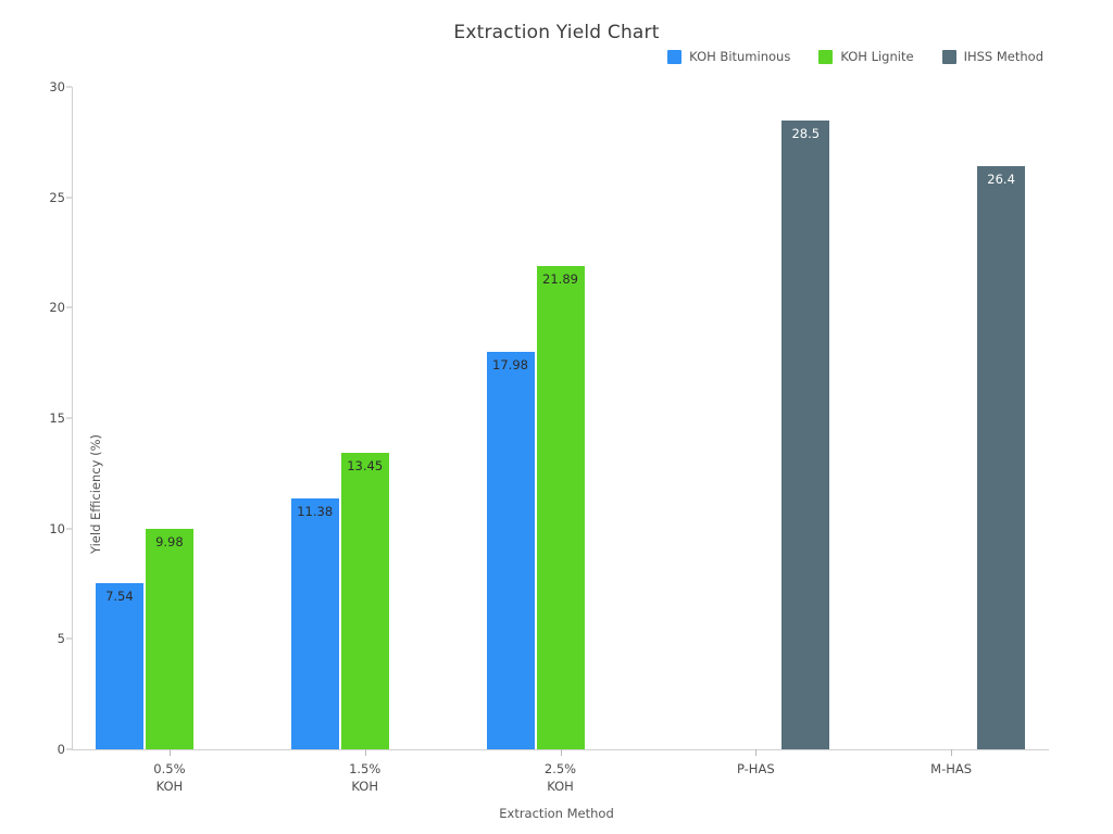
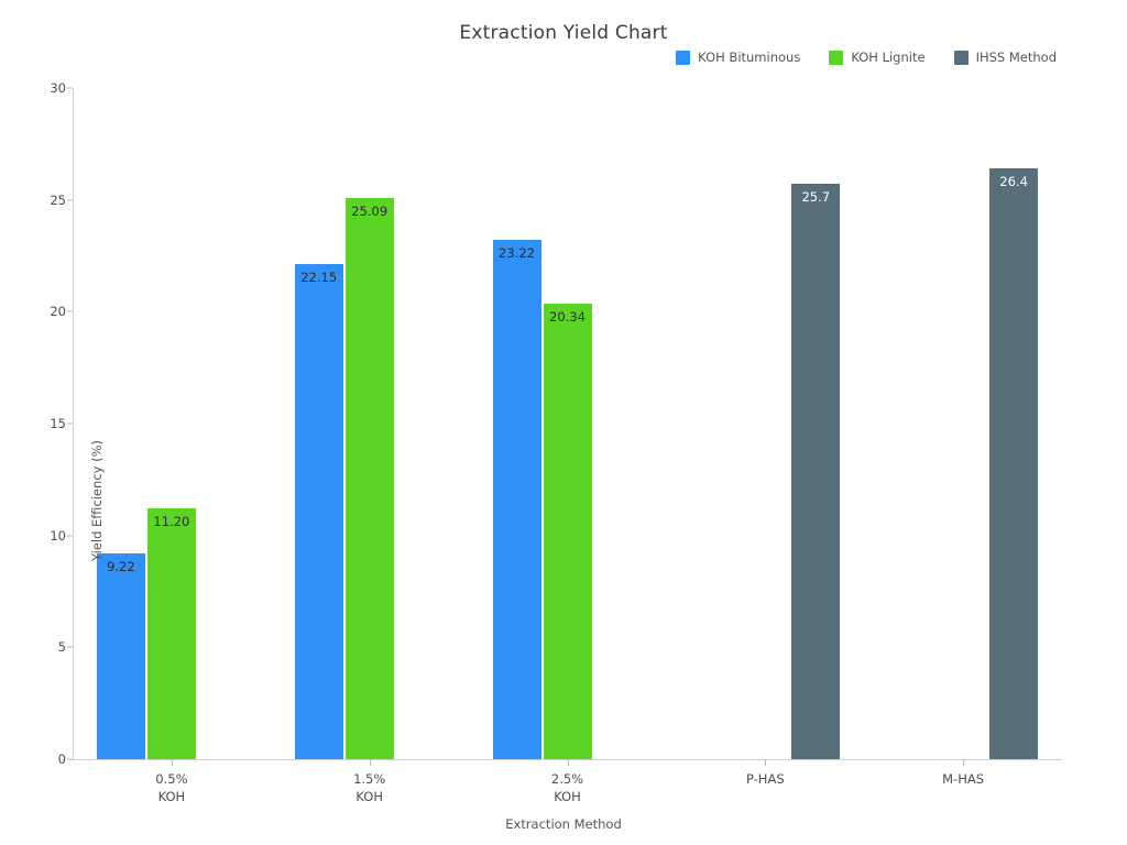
KOH Bituminous/0.5% KOH: 7.54 -> 9.22
KOH Lignite/0.5% KOH: 9.98 -> 11.20
KOH Bituminous/1.5% KOH: 11.38 -> 22.15
KOH Lignite/1.5% KOH: 13.45 -> 25.09
KOH Bituminous/2.5% KOH: 17.98 -> 23.22
KOH Lignite/2.5% KOH: 21.89 -> 20.34
IHSS Method/P-HAS: 28.5 -> 25.7
